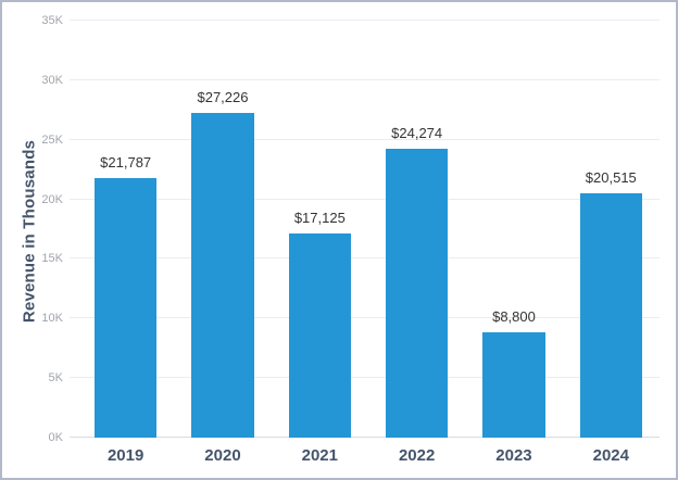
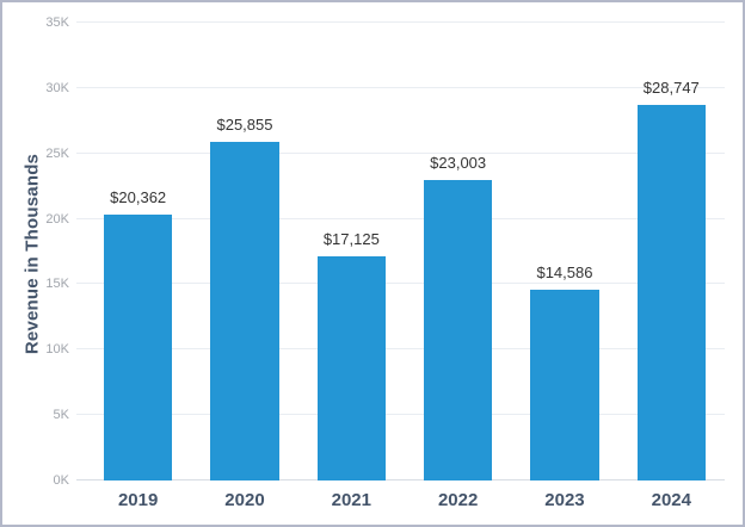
2019: $21,787 -> $20,362
2020: $27,226 -> $25,855
2022: $24,274 -> $23,003
2023: $8,800 -> $14,586
2024: $20,515 -> $28,747
